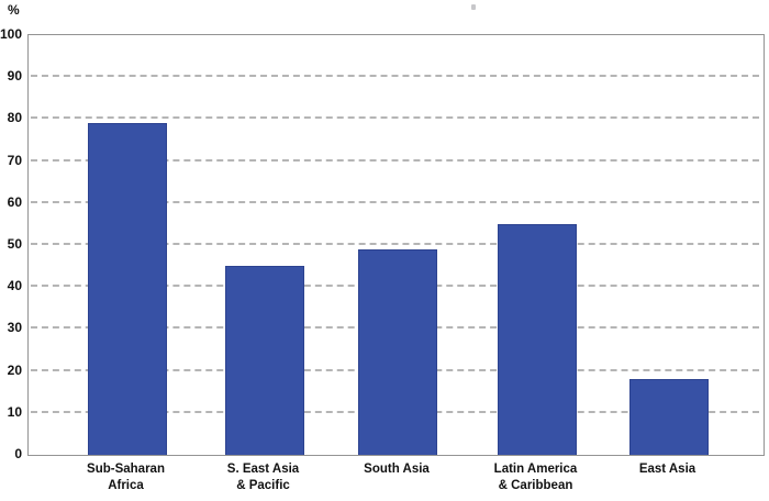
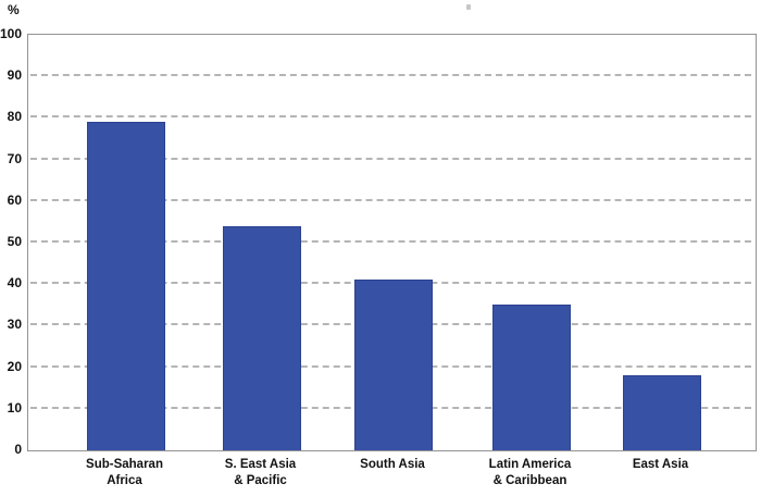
S. East Asia & Pacific: 45 -> 54
South Asia: 49 -> 41
Latin America & Caribbean: 55 -> 35
